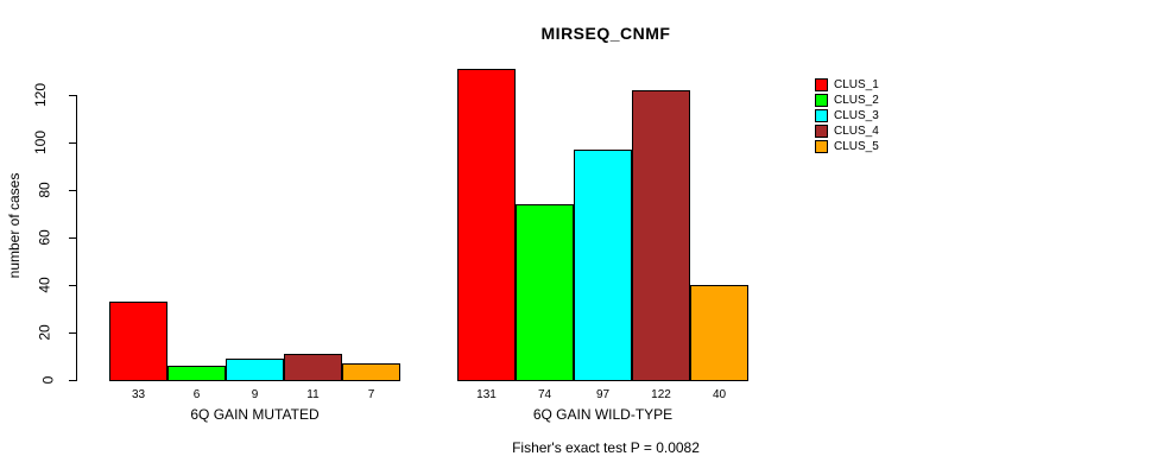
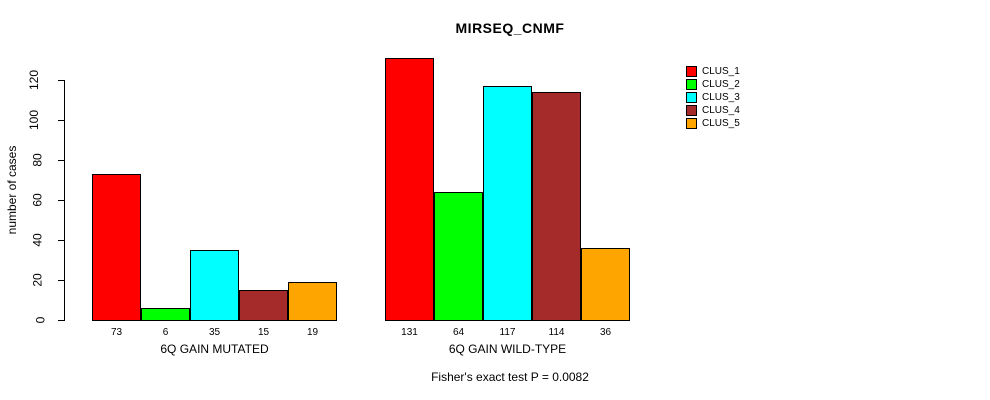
CLUS_1/6Q GAIN MUTATED: 33 -> 73
CLUS_3/6Q GAIN MUTATED: 9 -> 35
CLUS_4/6Q GAIN MUTATED: 11 -> 15
CLUS_5/6Q GAIN MUTATED: 7 -> 19
CLUS_2/6Q GAIN WILD-TYPE: 74 -> 64
CLUS_3/6Q GAIN WILD-TYPE: 97 -> 117
CLUS_4/6Q GAIN WILD-TYPE: 122 -> 114
CLUS_5/6Q GAIN WILD-TYPE: 40 -> 36
